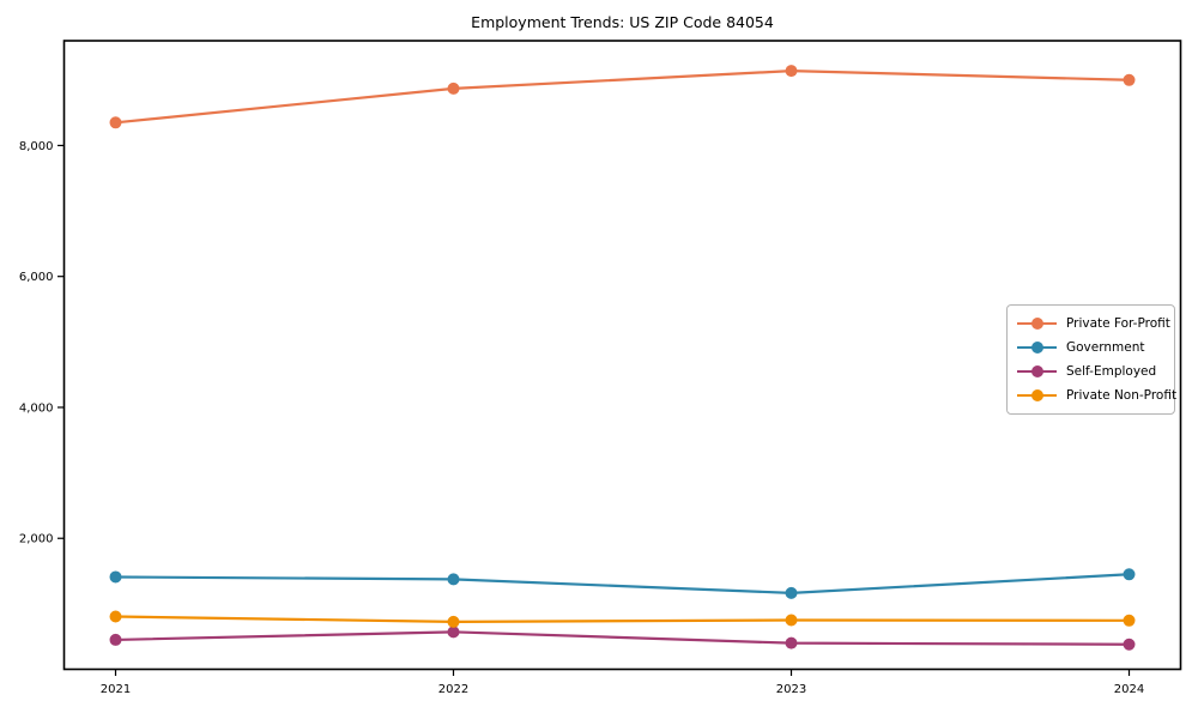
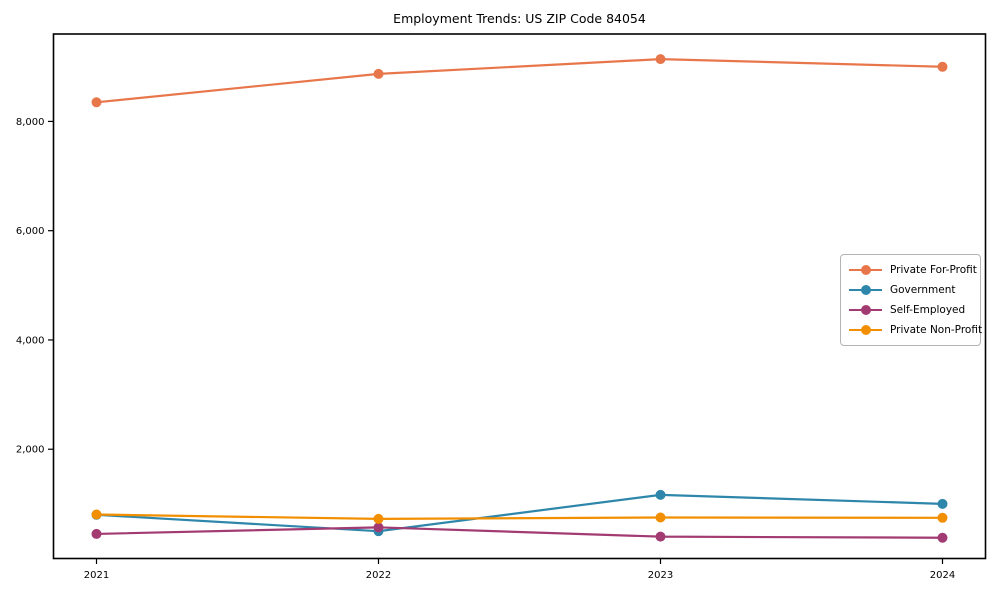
Government/2021: 1400 -> 800
Government/2022: 1400 -> 500
Government/2024: 1400 -> 1000
